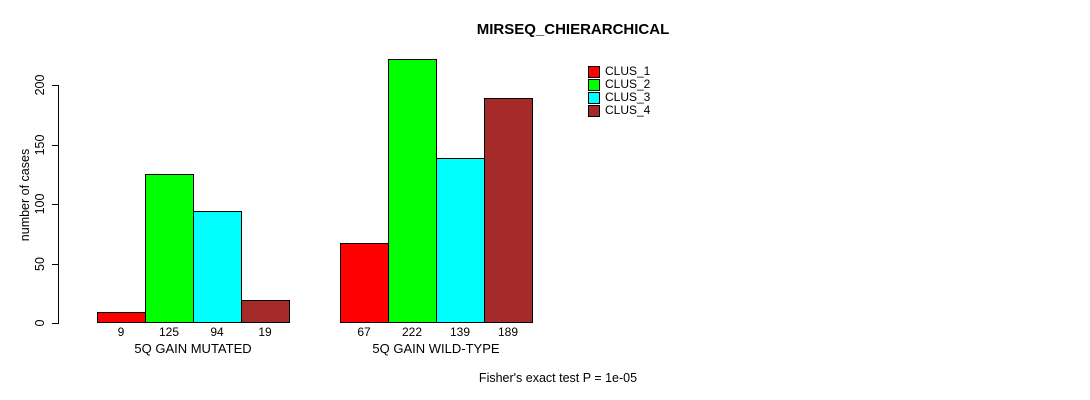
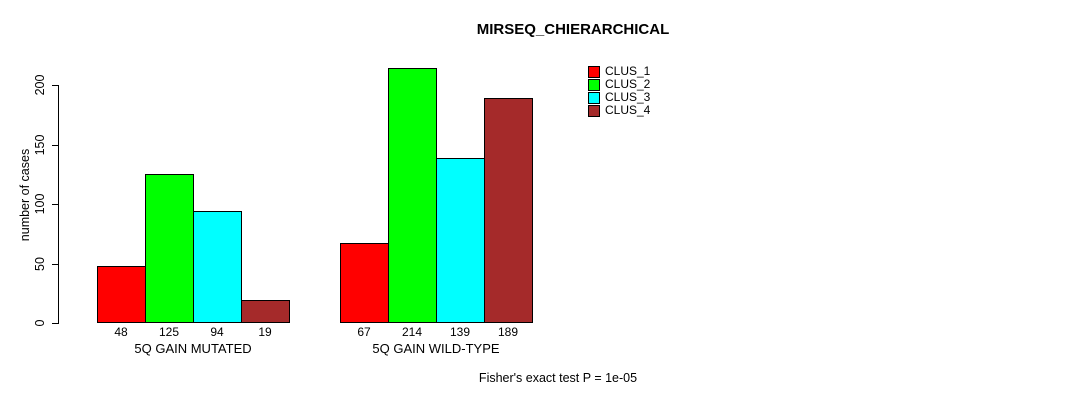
CLUS_1/5Q GAIN MUTATED: 9 -> 48
CLUS_2/5Q GAIN WILD-TYPE: 222 -> 214
